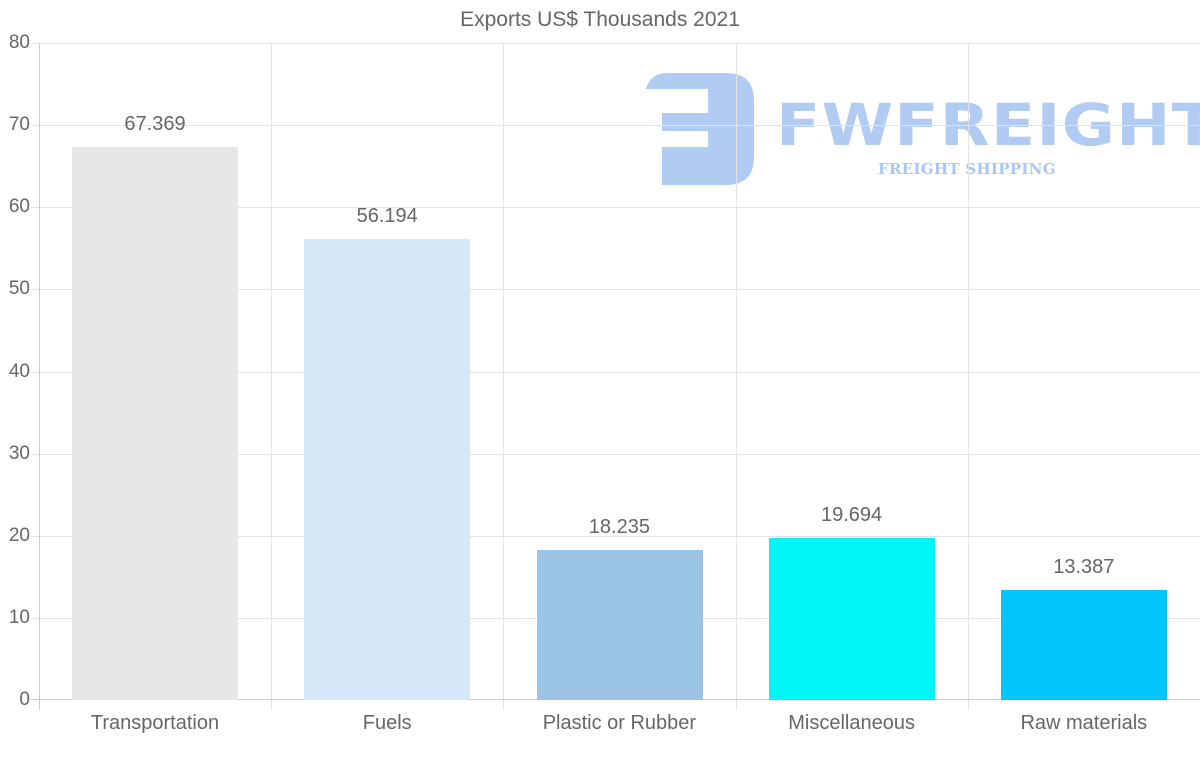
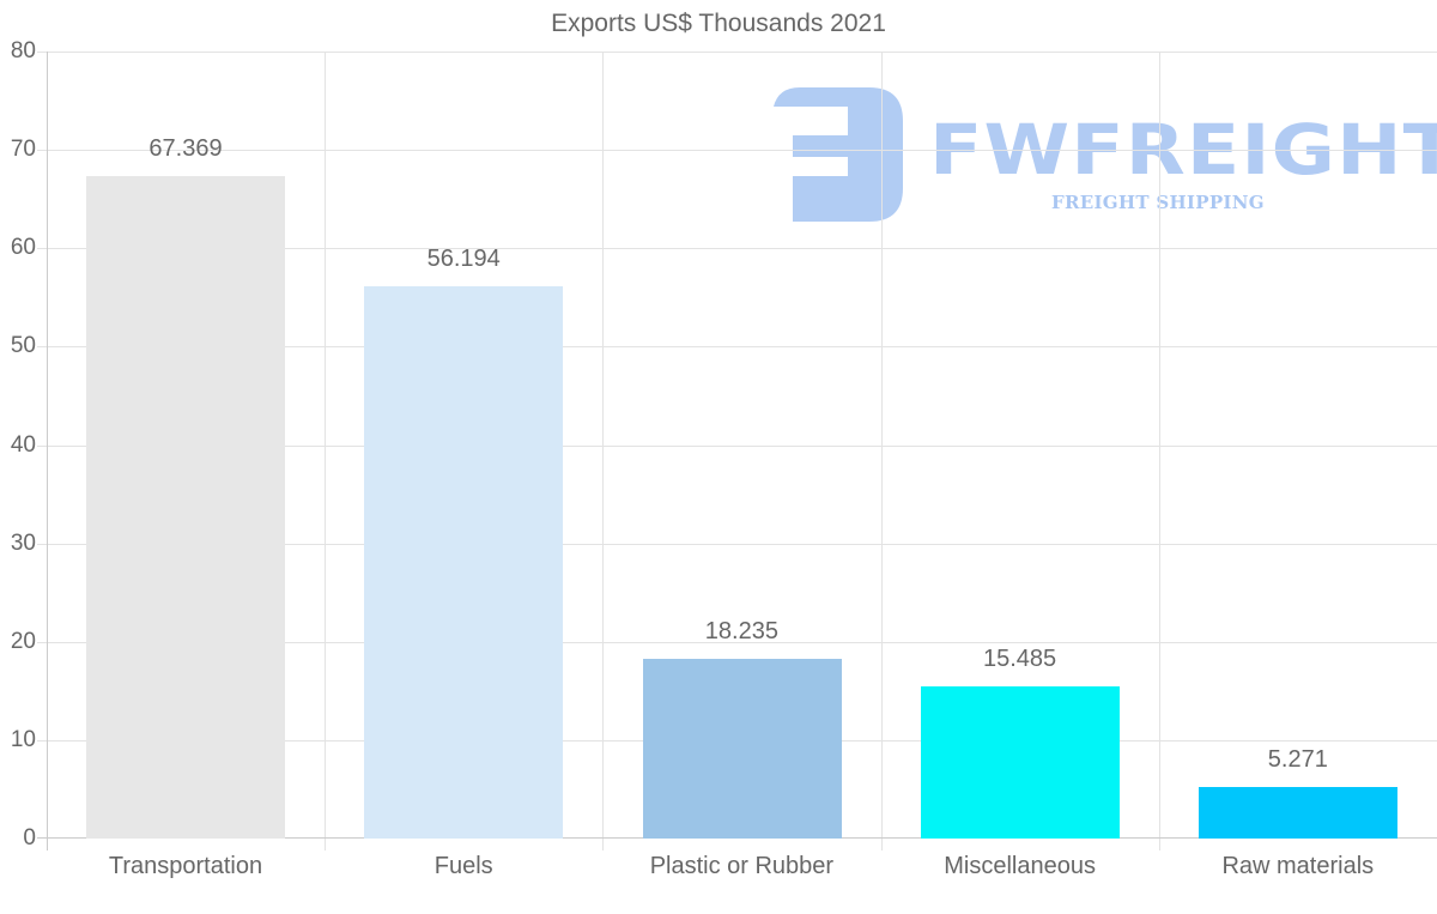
Miscellaneous: 19.694 -> 15.485
Raw materials: 13.387 -> 5.271
